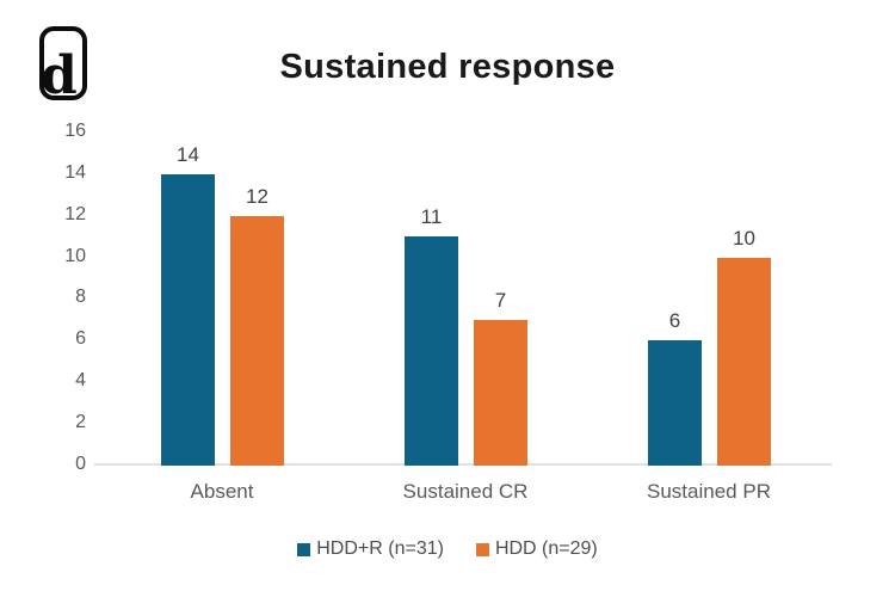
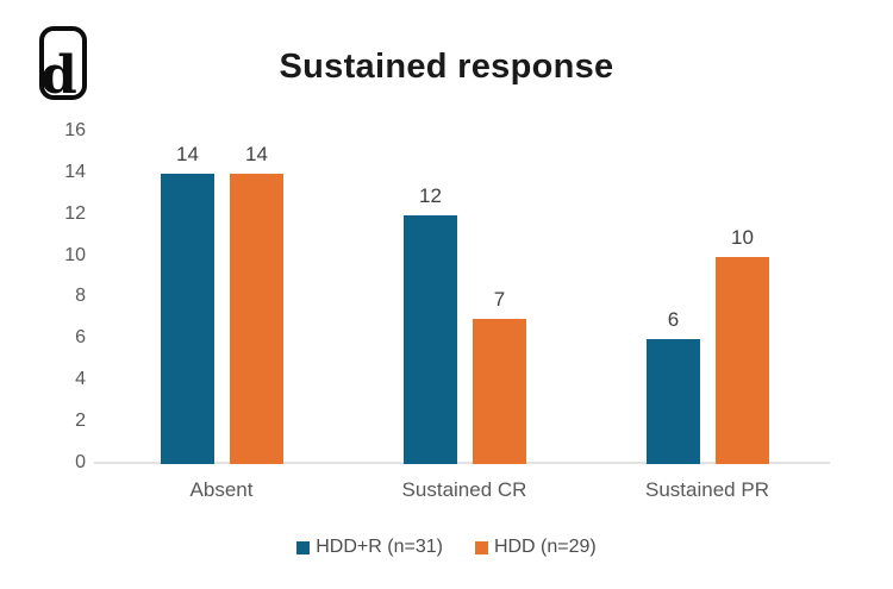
HDD (n=29)/Absent: 12 -> 14
HDD+R (n=31)/Sustained CR: 11 -> 12
